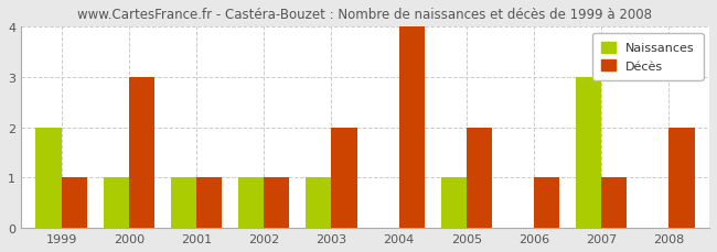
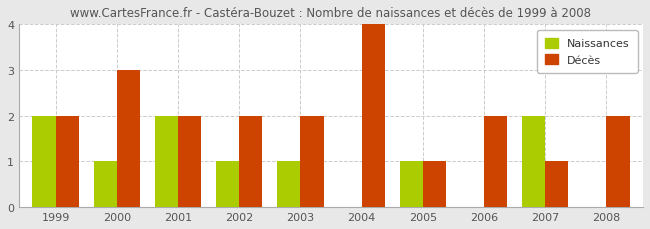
Décès/1999: 1 -> 2
Naissances/2001: 1 -> 2
Décès/2001: 1 -> 2
Décès/2002: 1 -> 2
Décès/2005: 2 -> 1
Décès/2006: 1 -> 2
Naissances/2007: 3 -> 2
